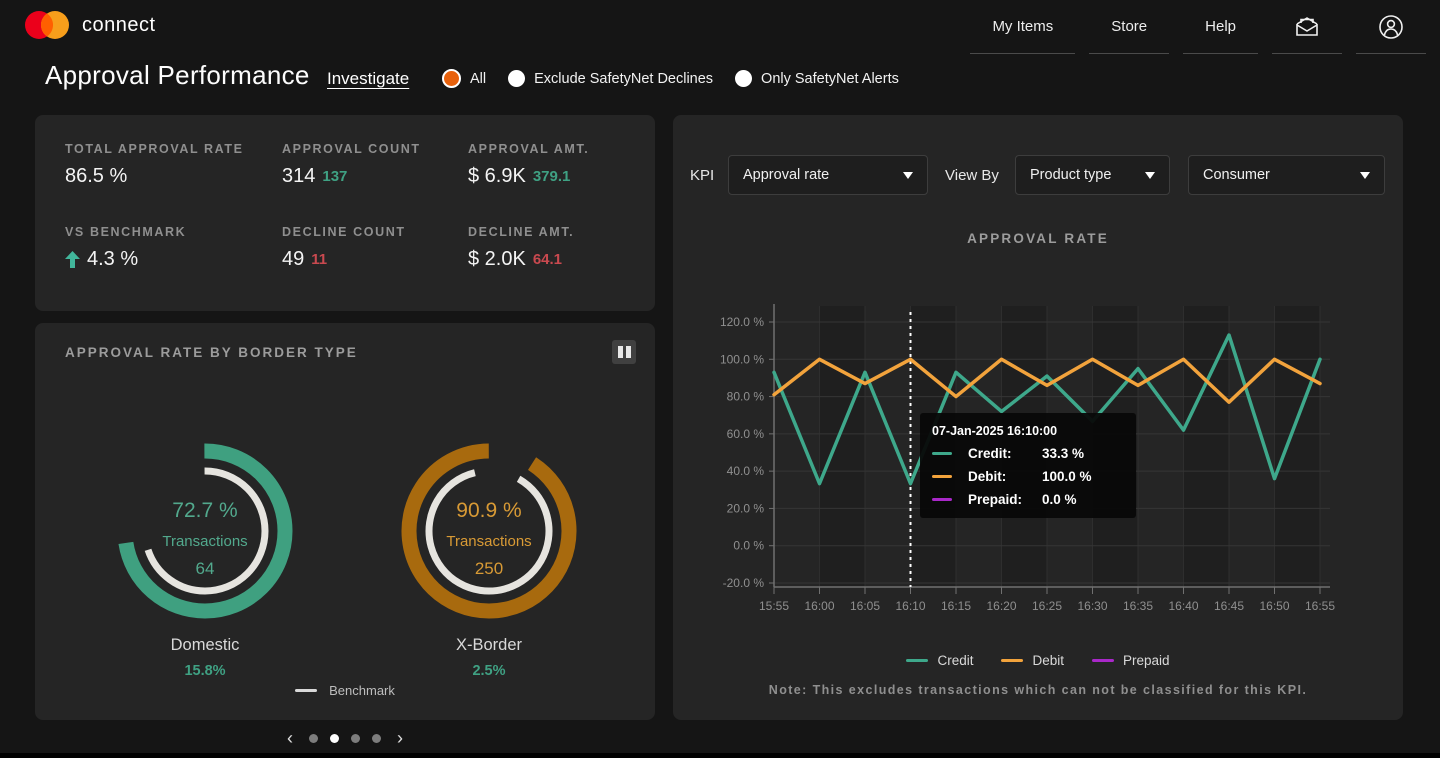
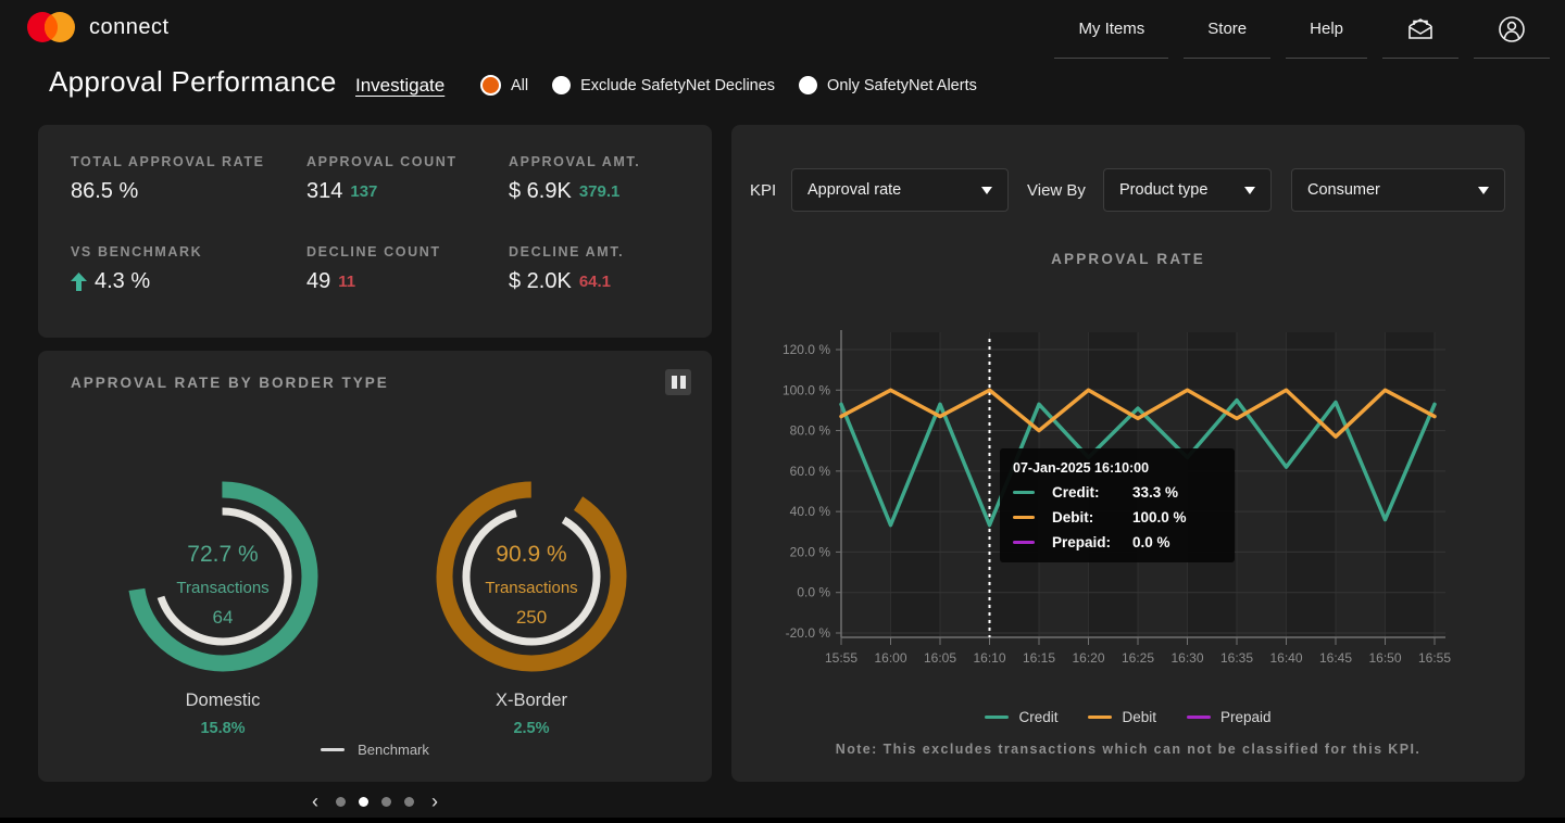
Debit/15:55: 81% -> 87%
Credit/16:20: 72% -> 67%
Credit/16:45: 113% -> 94%
Credit/16:55: 100% -> 93%
